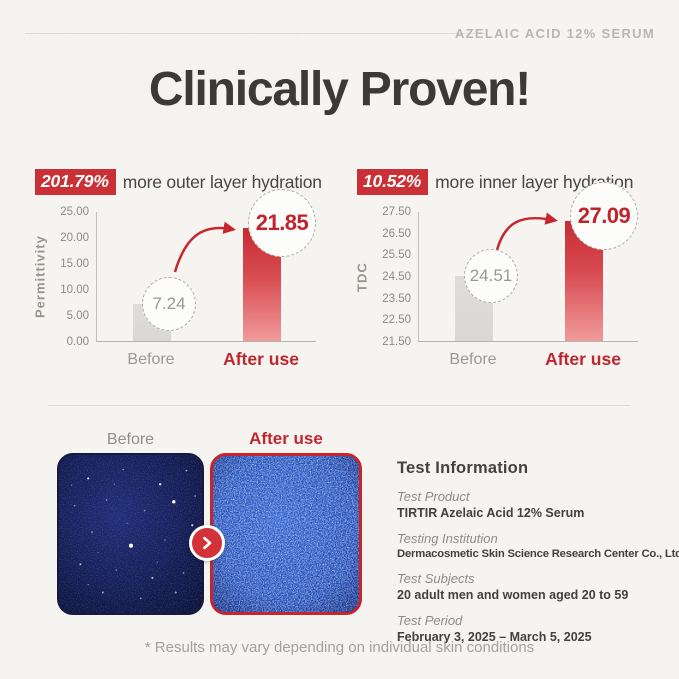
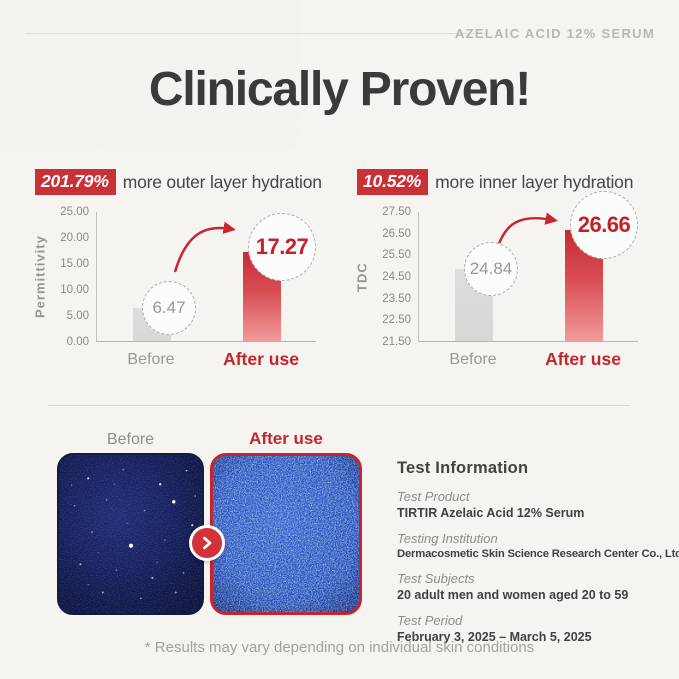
201.79% more outer layer hydration/Before: 7.24 -> 6.47
201.79% more outer layer hydration/After use: 21.85 -> 17.27
10.52% more inner layer hydration/Before: 24.51 -> 24.84
10.52% more inner layer hydration/After use: 27.09 -> 26.66
